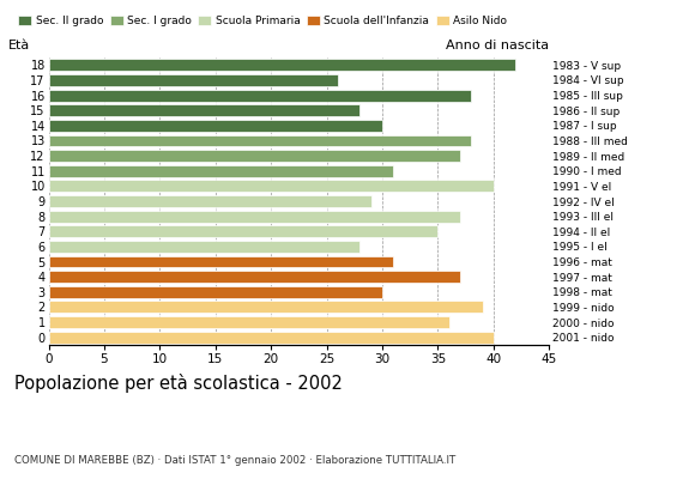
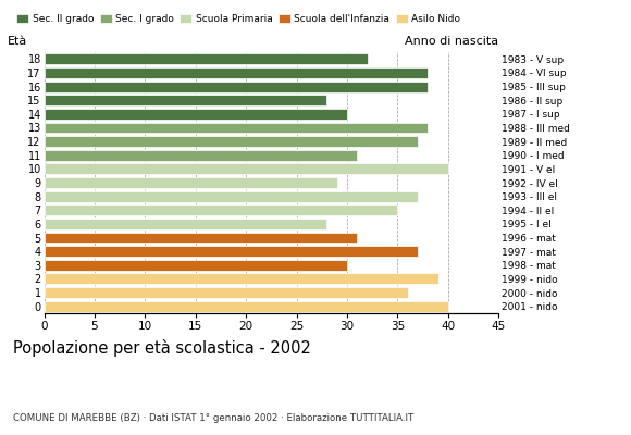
18: 42 -> 32
17: 26 -> 38
